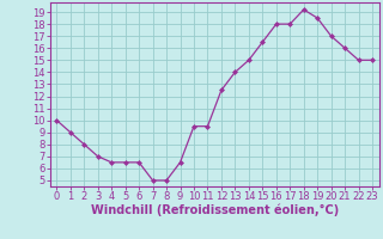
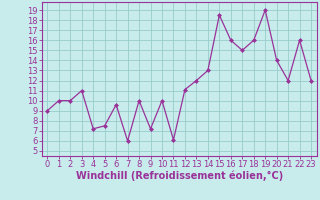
0: 10.0 -> 9.0
1: 9.0 -> 10.0
2: 8.0 -> 10.0
3: 7.0 -> 11.0
4: 6.5 -> 7.2
5: 6.5 -> 7.5
6: 6.5 -> 9.6
7: 5.0 -> 6.0
8: 5.0 -> 10.0
9: 6.5 -> 7.2
10: 9.5 -> 10.0
11: 9.5 -> 6.1
12: 12.5 -> 11.1
13: 14.0 -> 12.0
14: 15.0 -> 13.0
15: 16.5 -> 18.5
16: 18.0 -> 16.0
17: 18.0 -> 15.0
18: 19.2 -> 16.0
19: 18.5 -> 19.0
20: 17.0 -> 14.0
21: 16.0 -> 12.0
22: 15.0 -> 16.0
23: 15.0 -> 12.0
